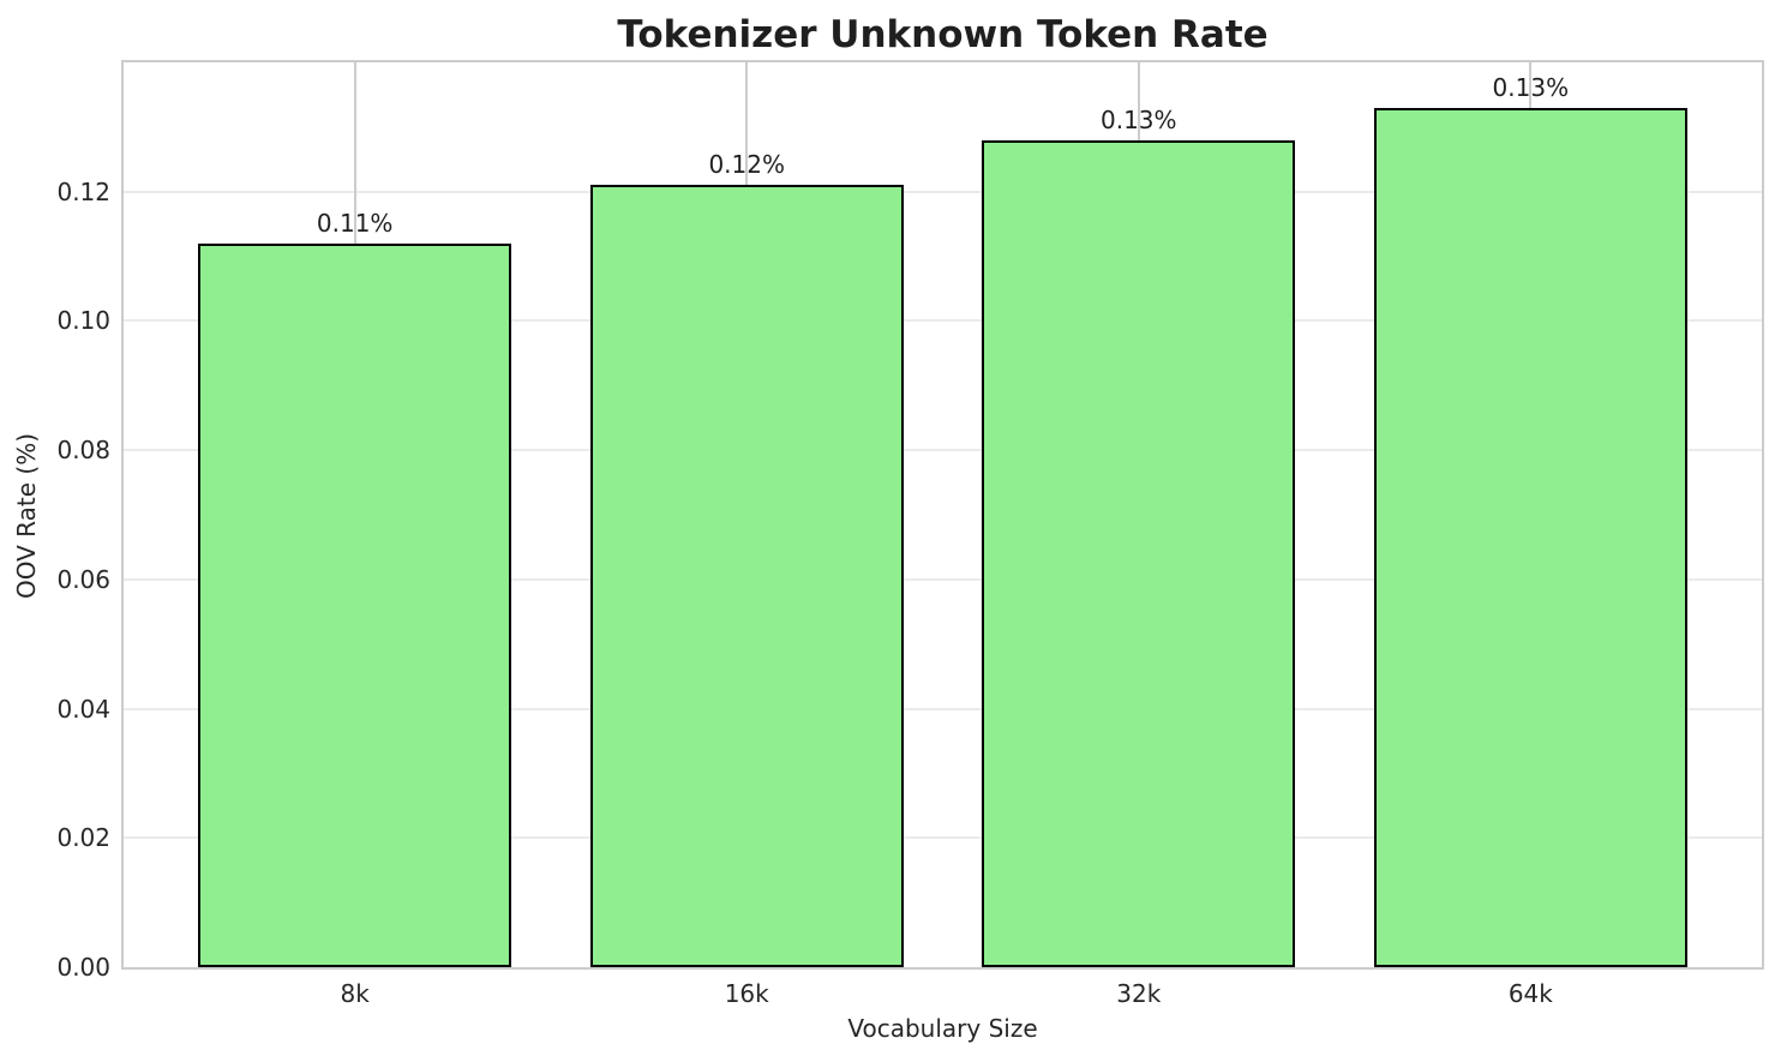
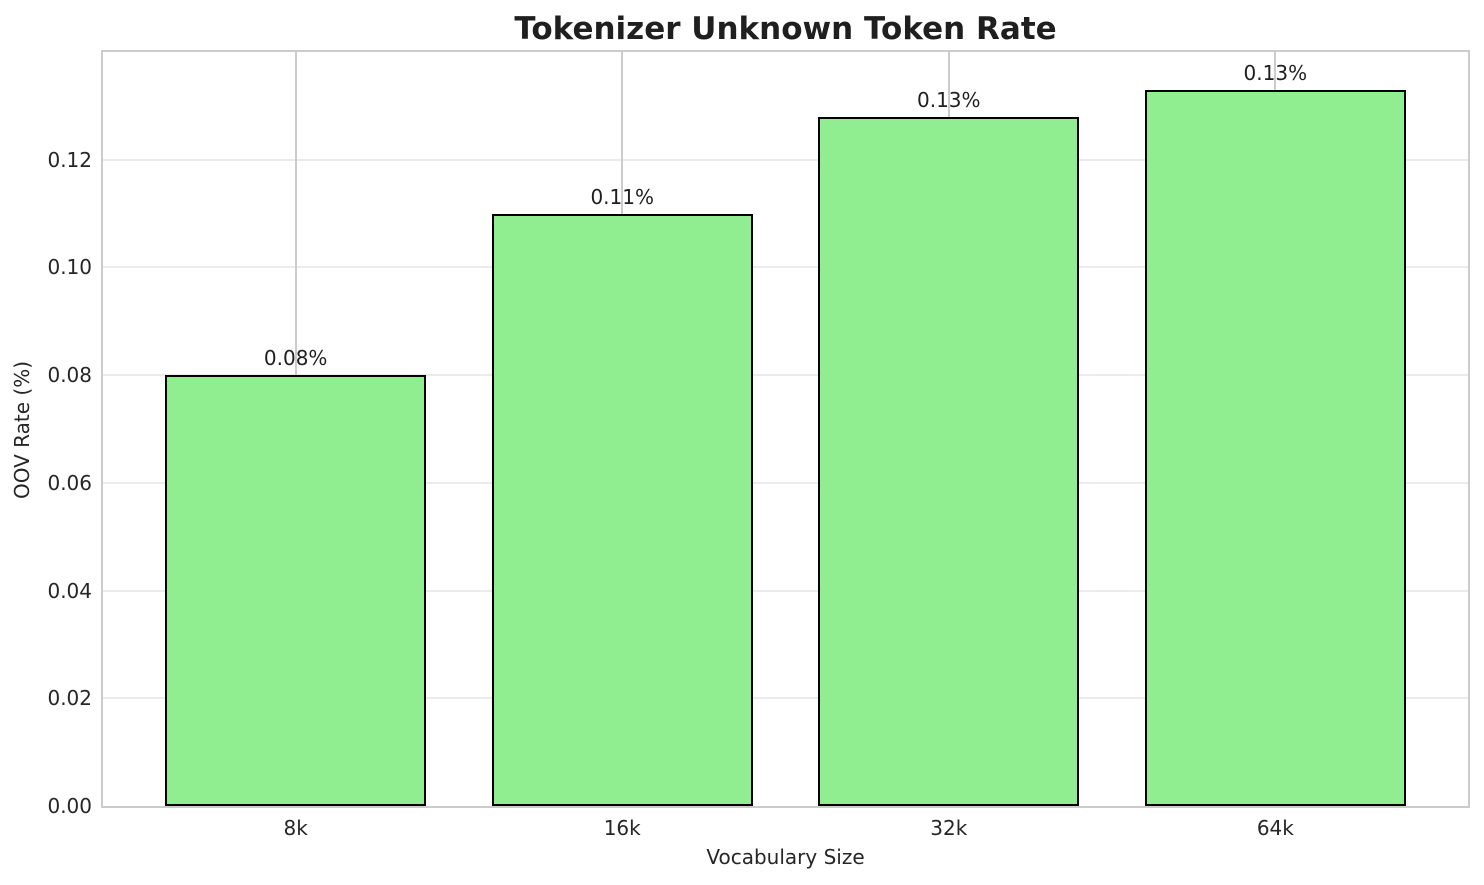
8k: 0.11% -> 0.08%
16k: 0.12% -> 0.11%
